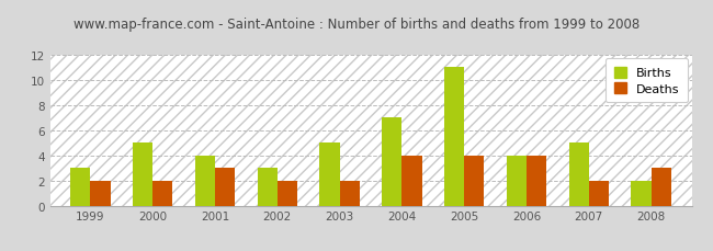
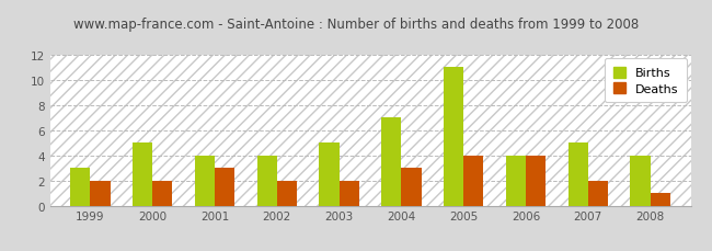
Births/2002: 3 -> 4
Deaths/2004: 4 -> 3
Births/2008: 2 -> 4
Deaths/2008: 3 -> 1
